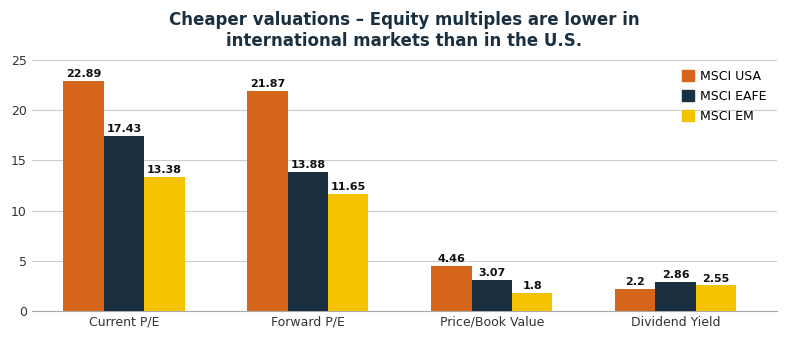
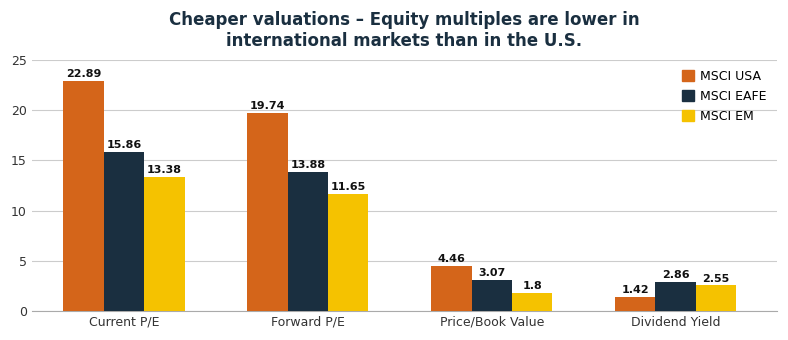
MSCI EAFE/Current P/E: 17.43 -> 15.86
MSCI USA/Forward P/E: 21.87 -> 19.74
MSCI USA/Dividend Yield: 2.2 -> 1.42
